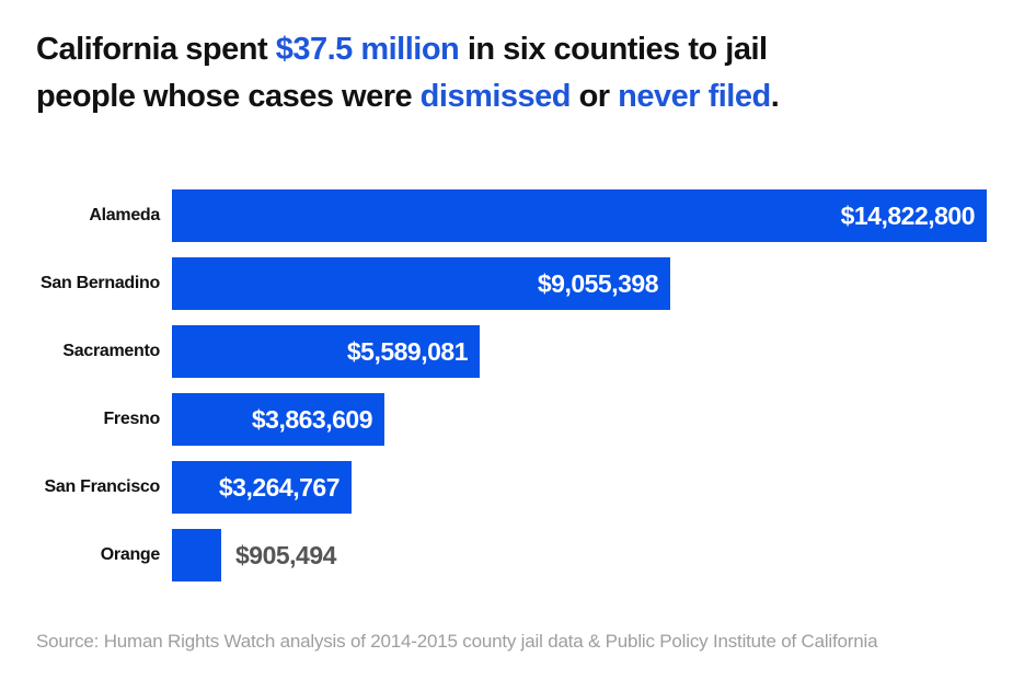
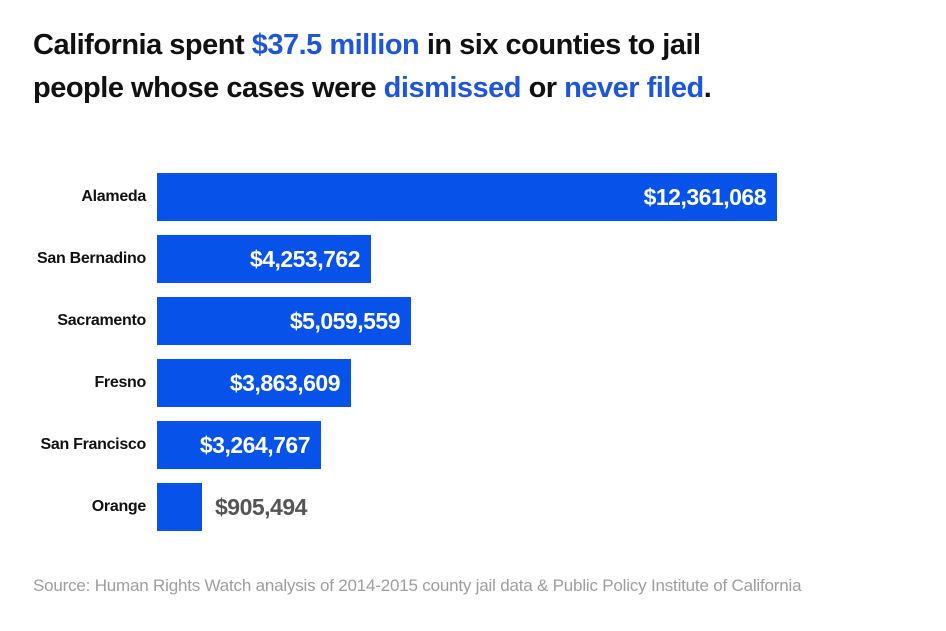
Alameda: $14,822,800 -> $12,361,068
San Bernadino: $9,055,398 -> $4,253,762
Sacramento: $5,589,081 -> $5,059,559
